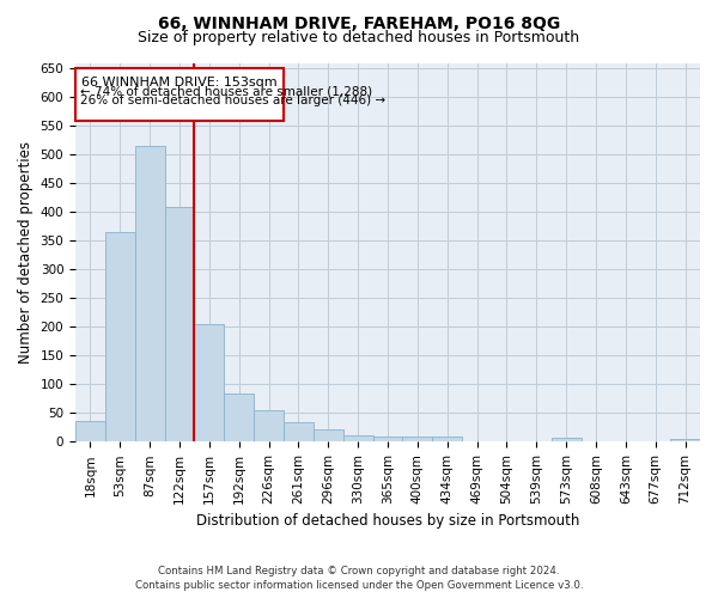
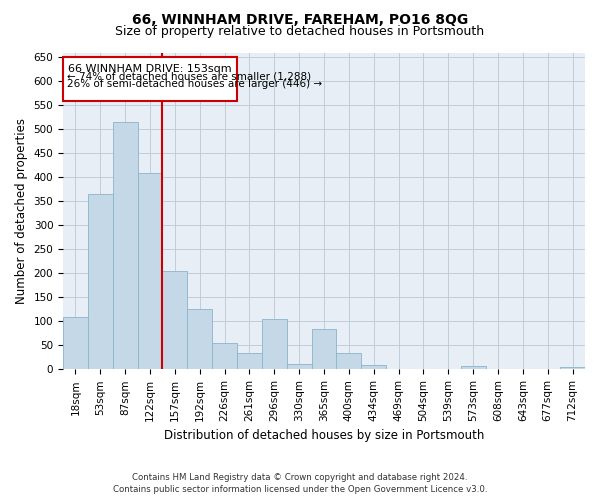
18sqm: 37 -> 110
192sqm: 84 -> 125
296sqm: 22 -> 105
365sqm: 8 -> 85
400sqm: 8 -> 35
